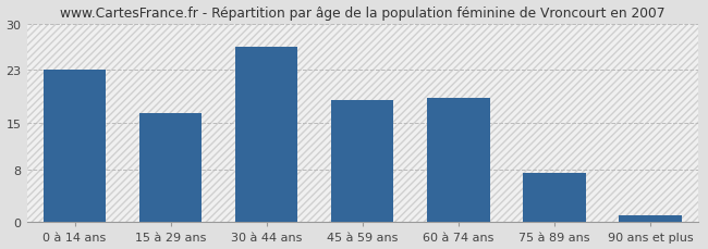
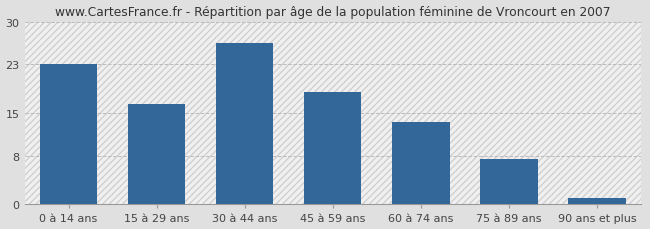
60 à 74 ans: 18.8 -> 13.5
